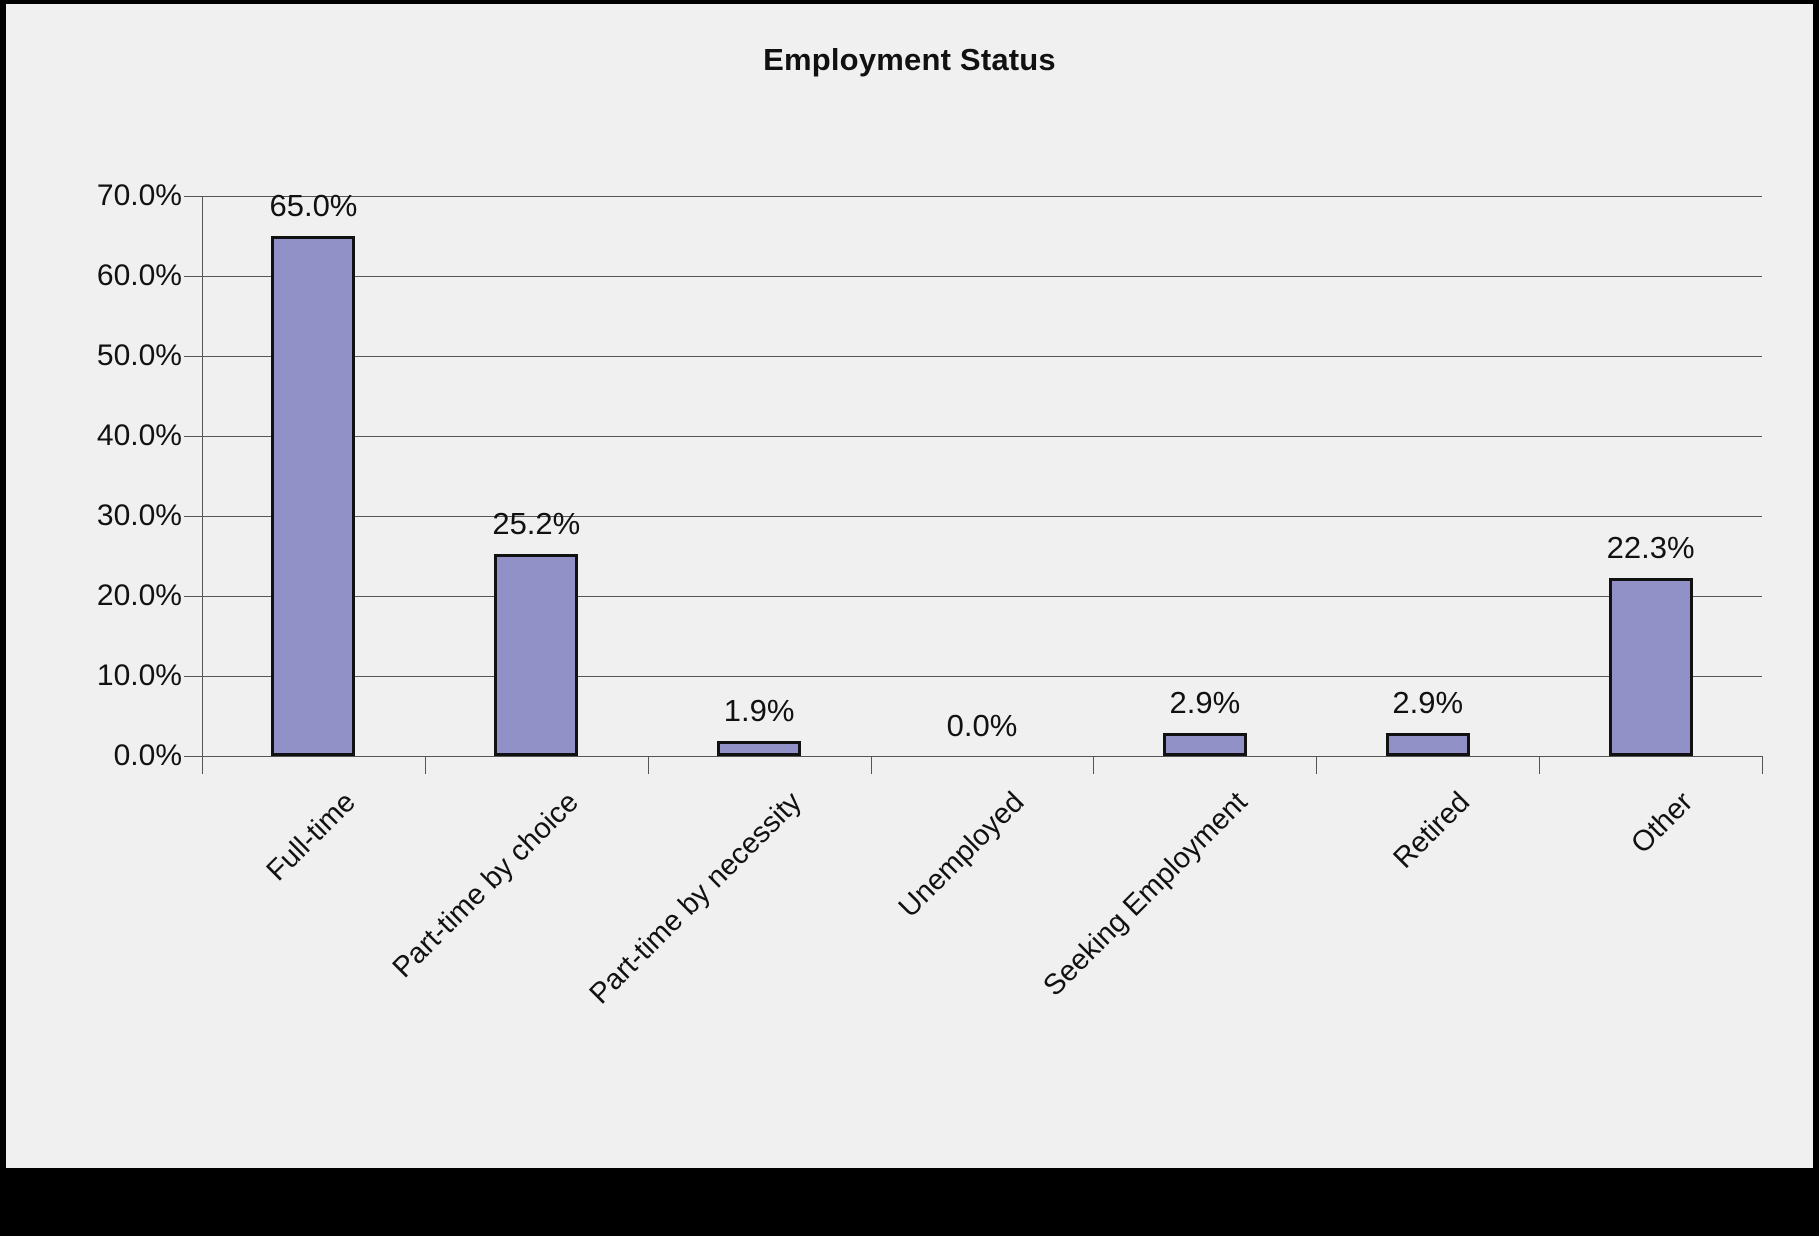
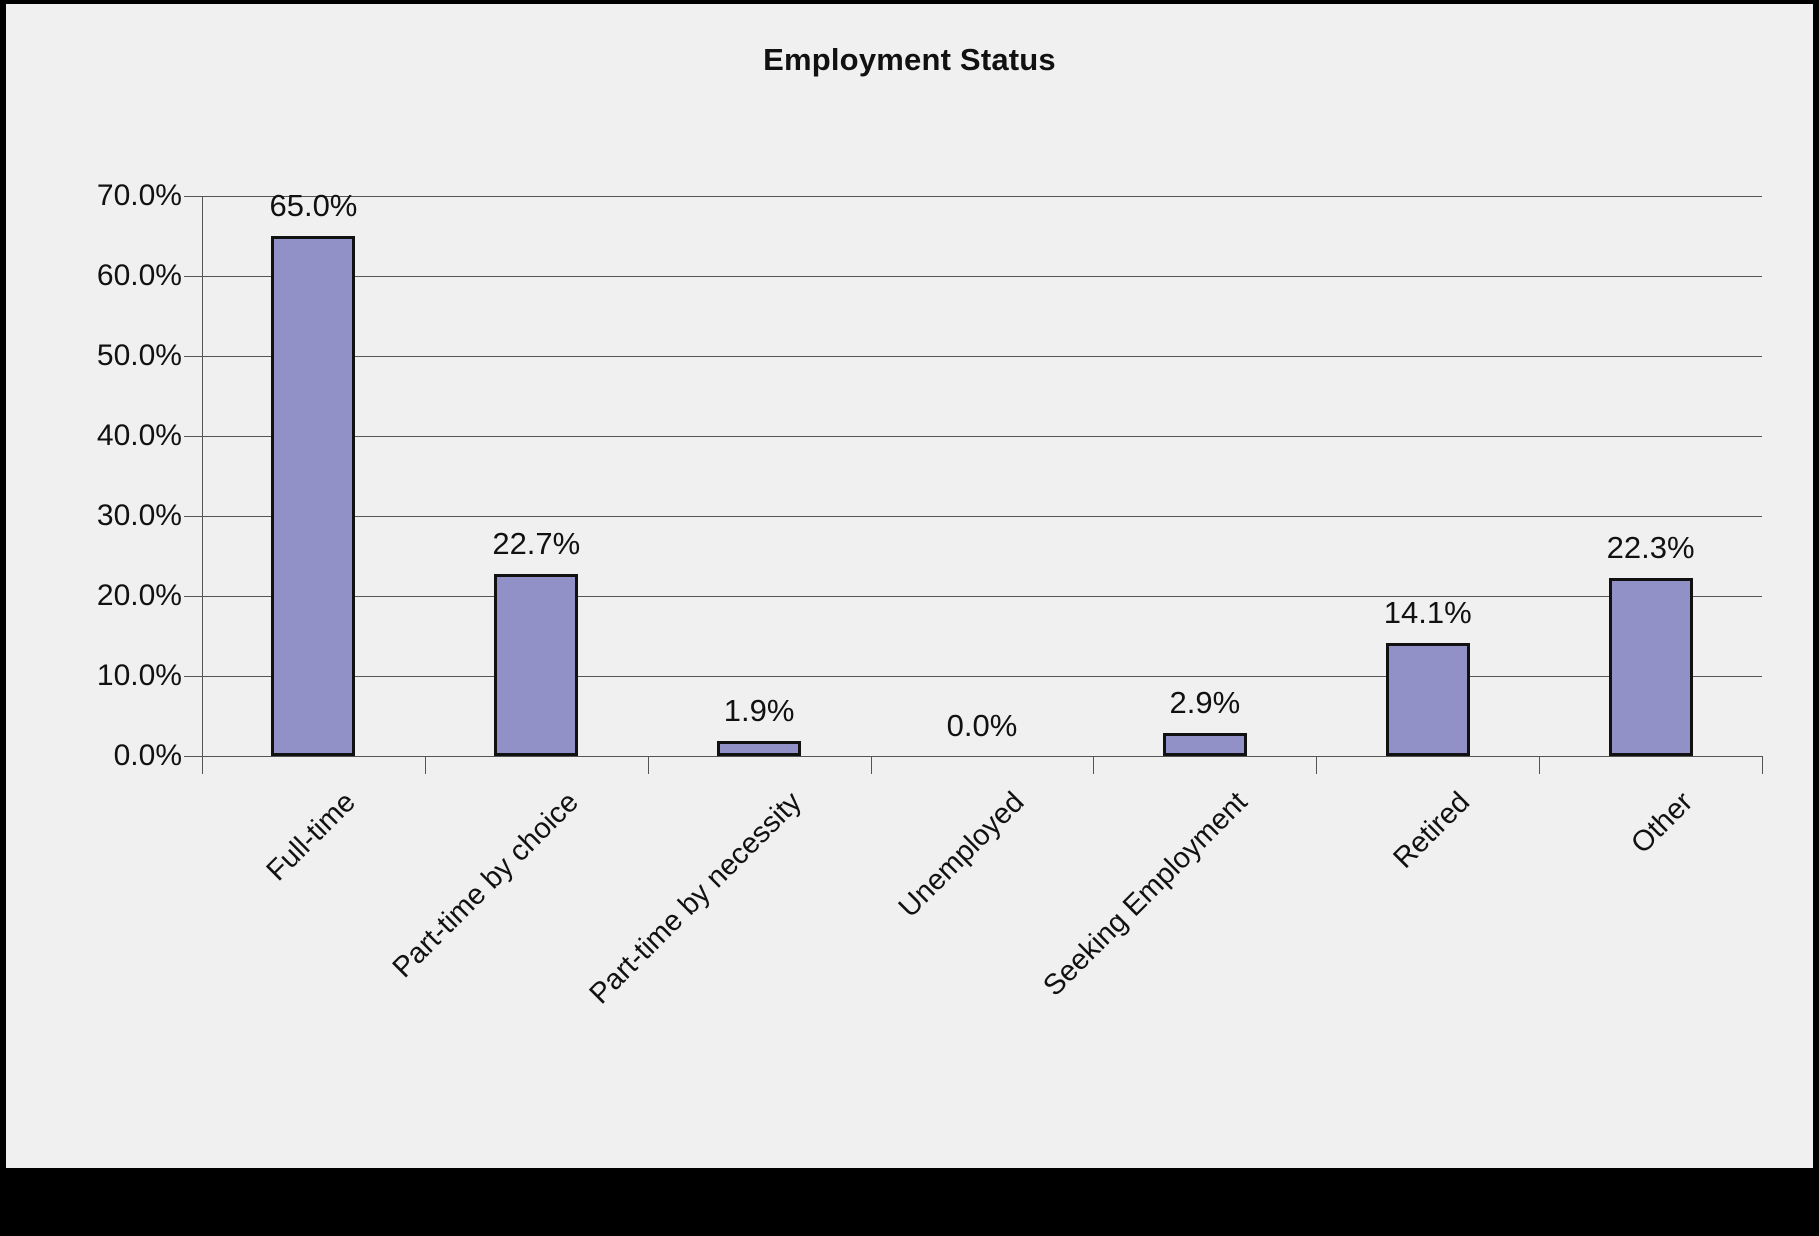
Part-time by choice: 25.2% -> 22.7%
Retired: 2.9% -> 14.1%
